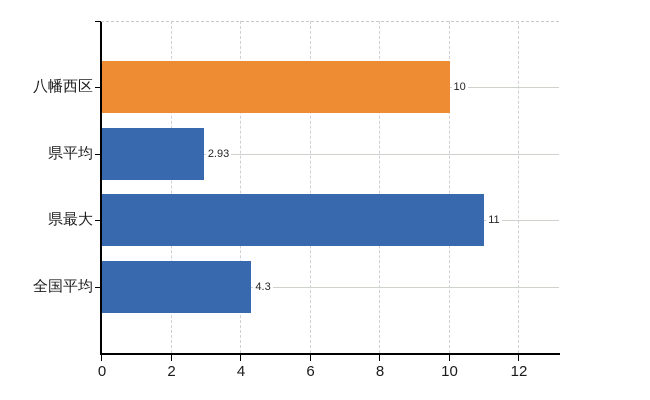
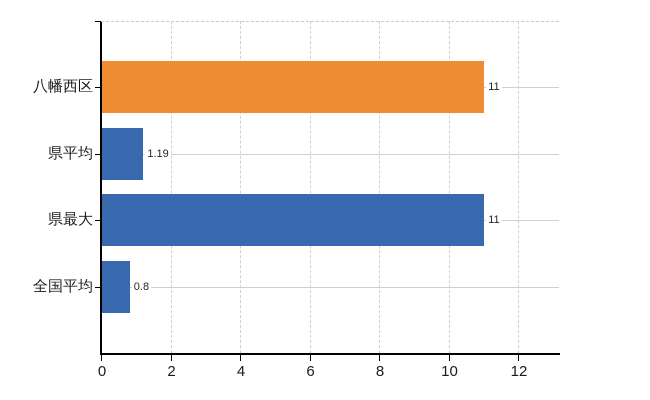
八幡西区: 10 -> 11
県平均: 2.93 -> 1.19
全国平均: 4.3 -> 0.8
